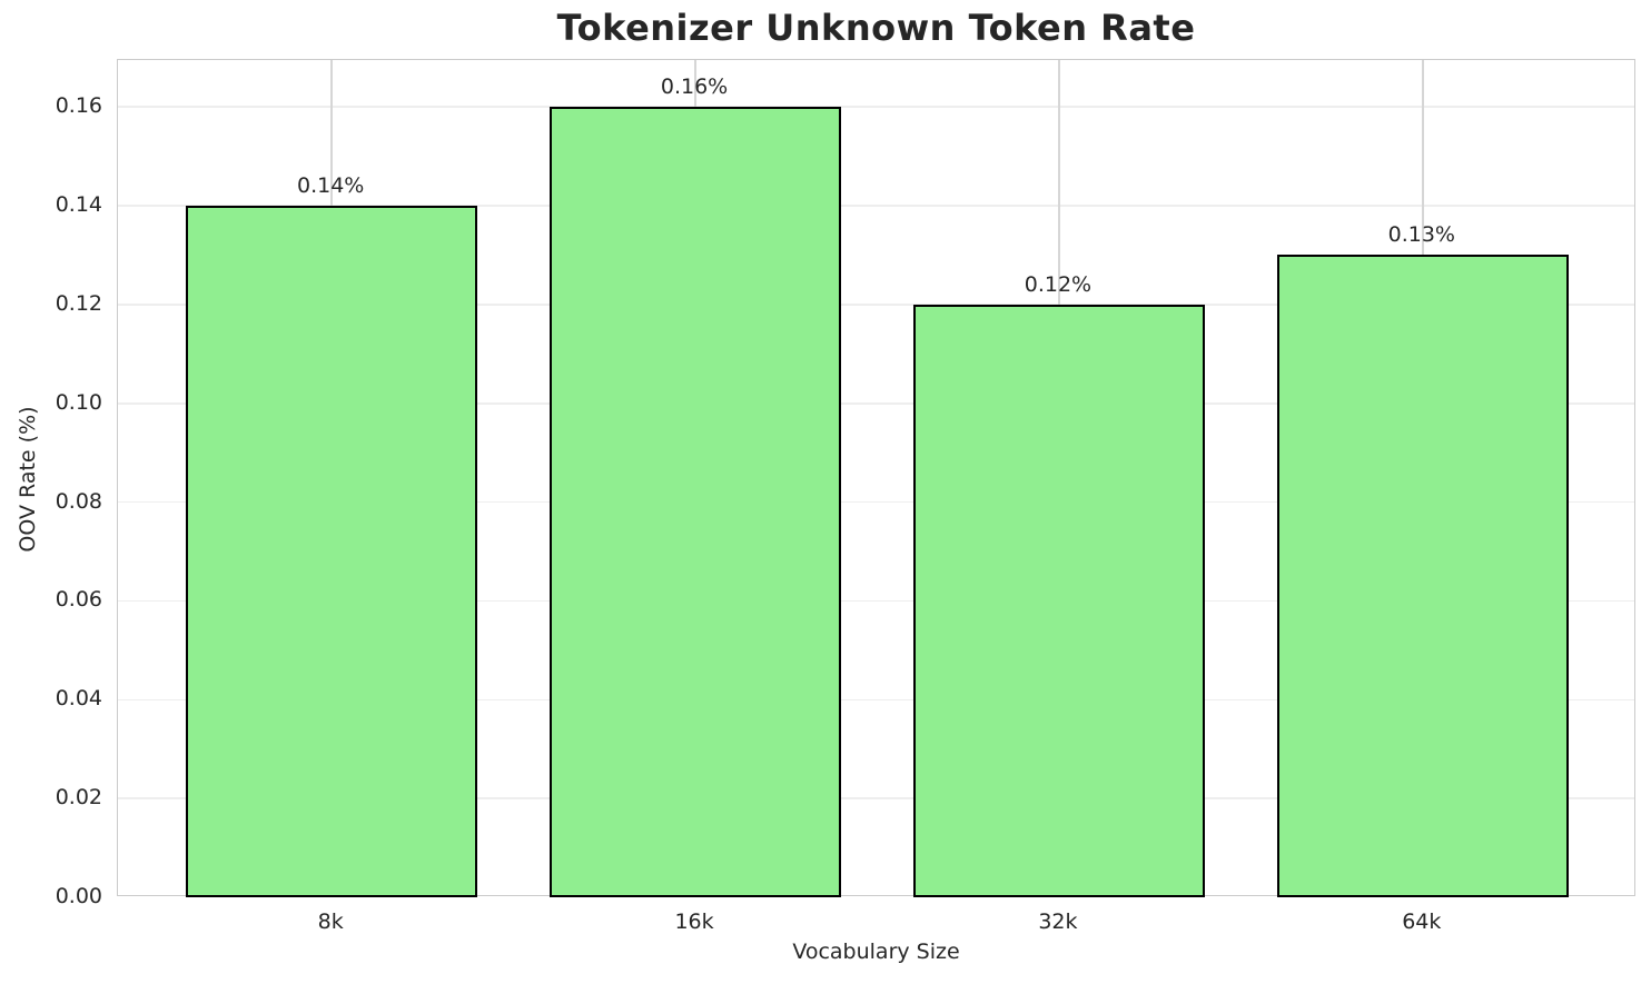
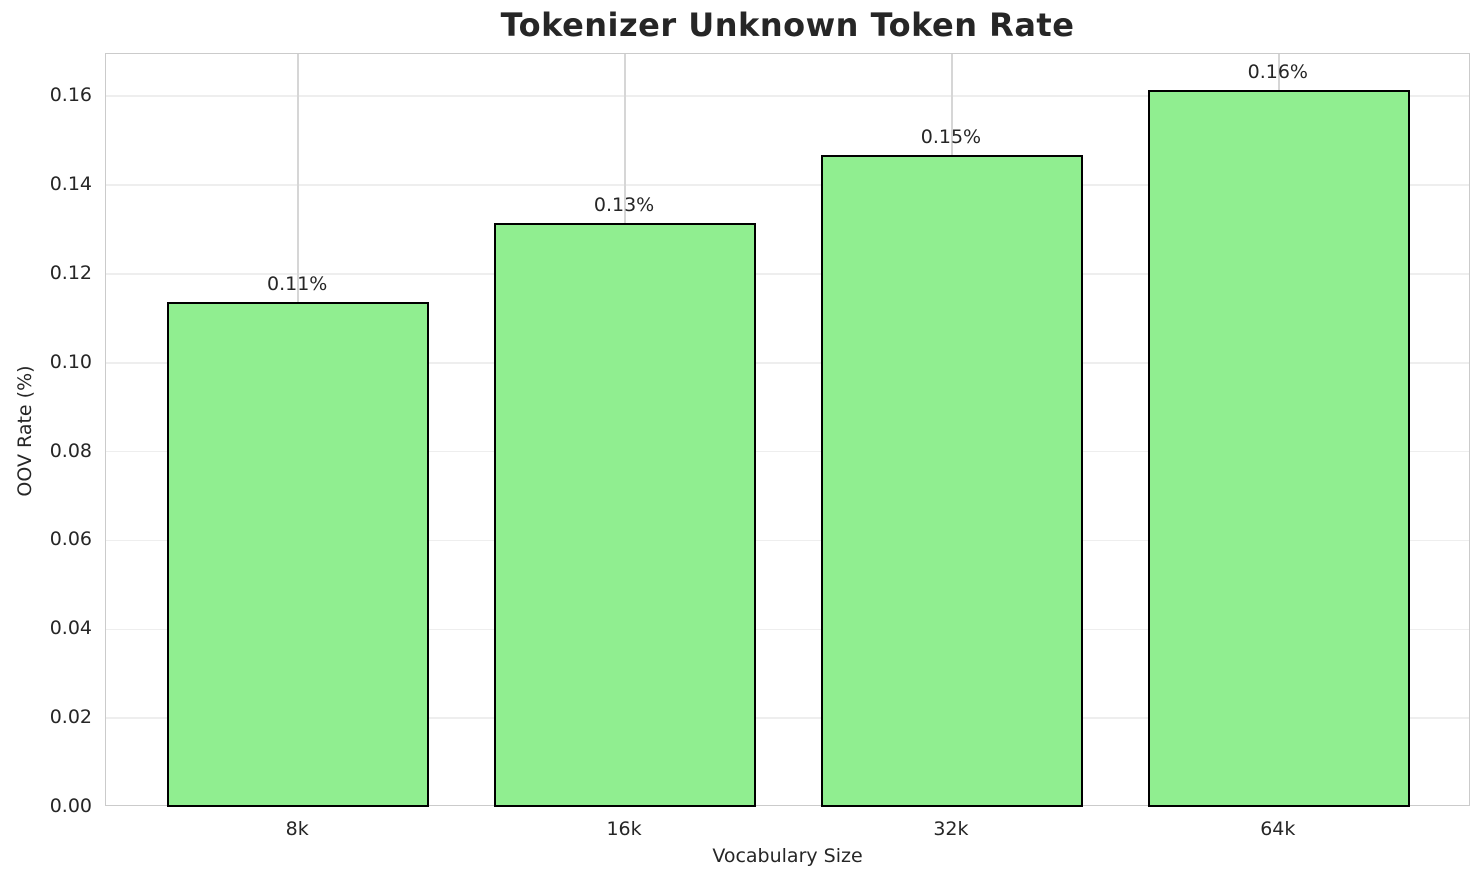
8k: 0.14% -> 0.11%
16k: 0.16% -> 0.13%
32k: 0.12% -> 0.15%
64k: 0.13% -> 0.16%
